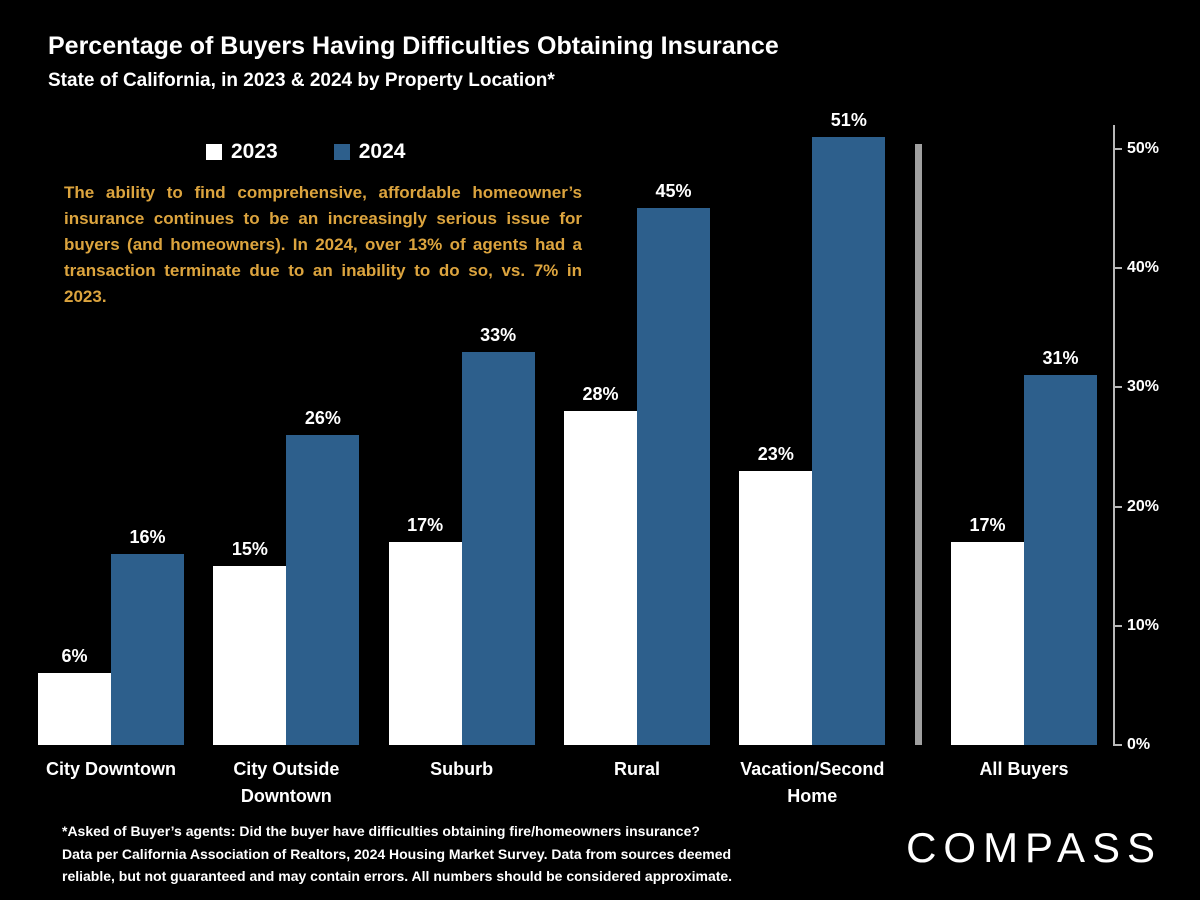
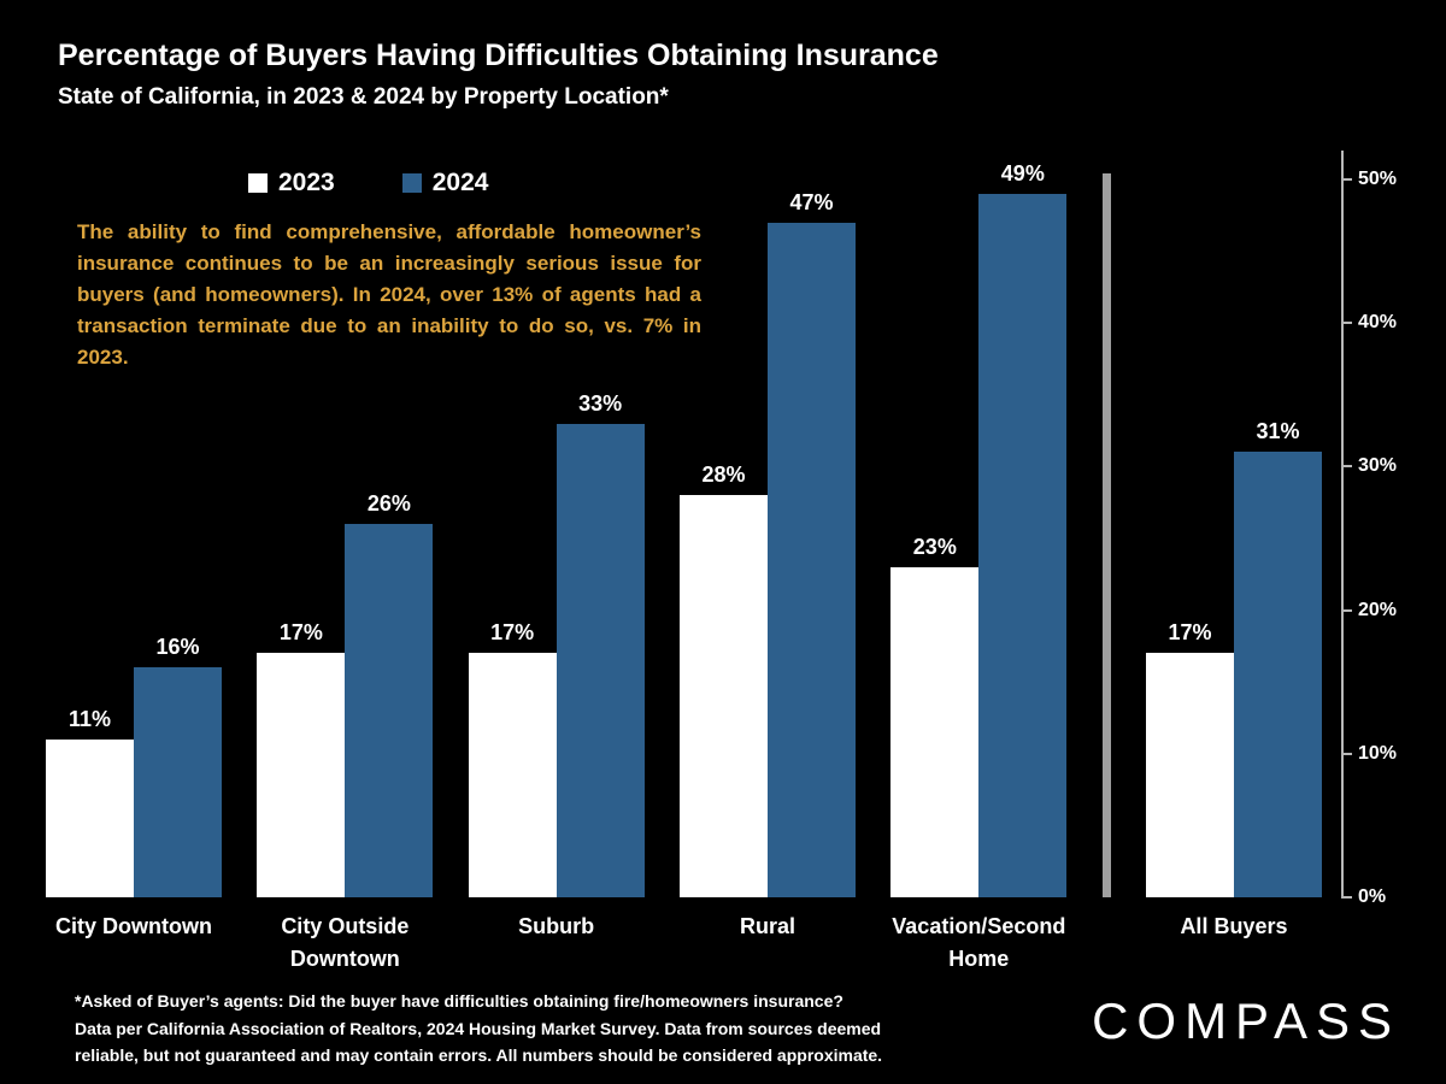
2023/City Downtown: 6% -> 11%
2023/City Outside Downtown: 15% -> 17%
2024/Rural: 45% -> 47%
2024/Vacation/Second Home: 51% -> 49%
